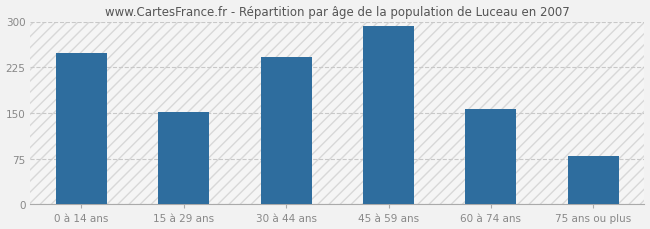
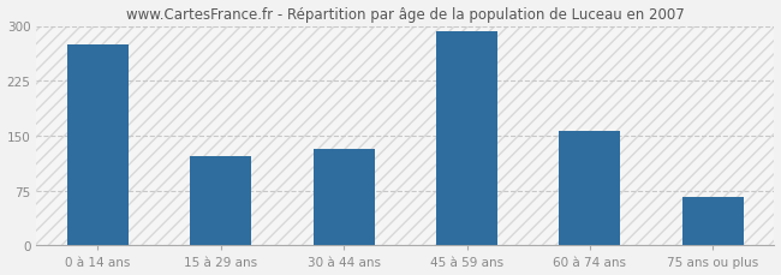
0 à 14 ans: 248 -> 274
15 à 29 ans: 152 -> 122
30 à 44 ans: 242 -> 132
75 ans ou plus: 80 -> 66
